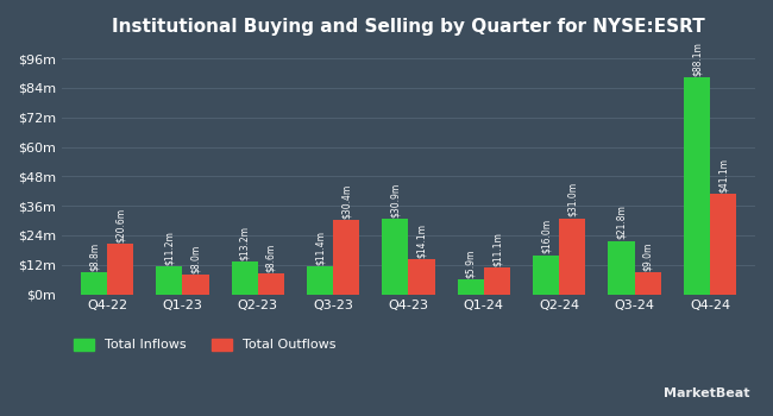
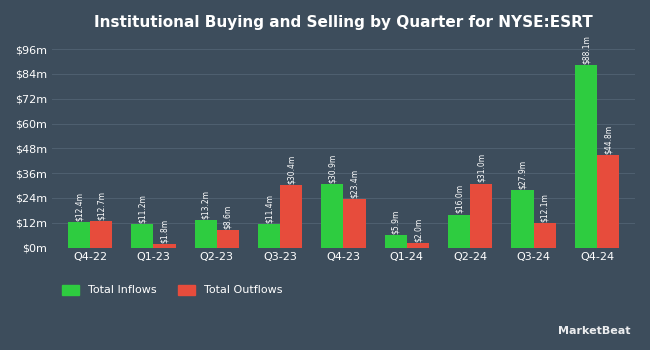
Total Inflows/Q4-22: $8.8m -> $12.4m
Total Outflows/Q4-22: $20.6m -> $12.7m
Total Outflows/Q1-23: $8.0m -> $1.8m
Total Outflows/Q4-23: $14.1m -> $23.4m
Total Outflows/Q1-24: $11.1m -> $2.0m
Total Inflows/Q3-24: $21.8m -> $27.9m
Total Outflows/Q3-24: $9.0m -> $12.1m
Total Outflows/Q4-24: $41.1m -> $44.8m
